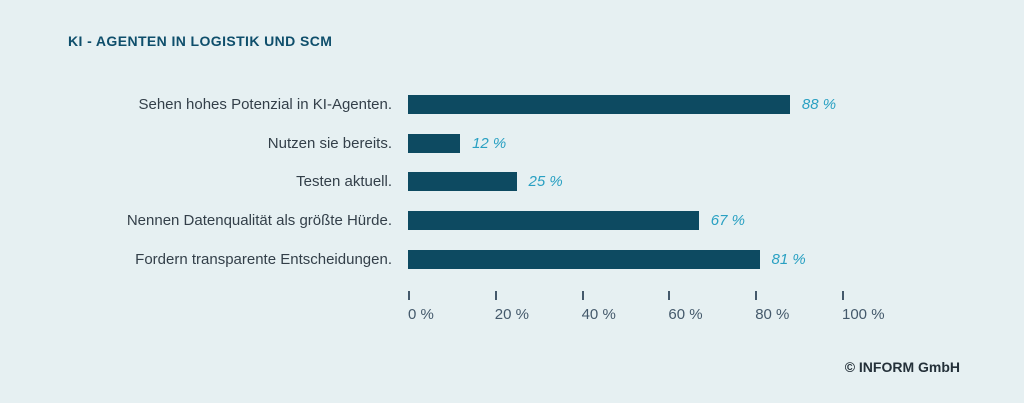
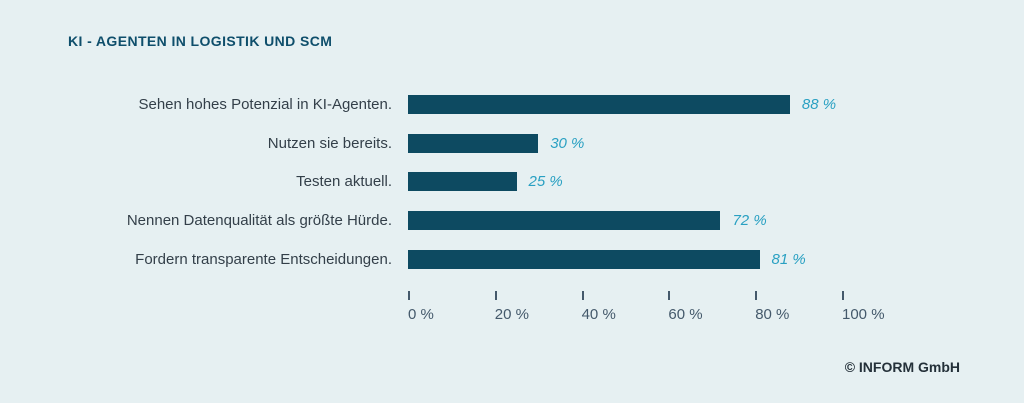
Nutzen sie bereits.: 12 -> 30
Nennen Datenqualität als größte Hürde.: 67 -> 72
